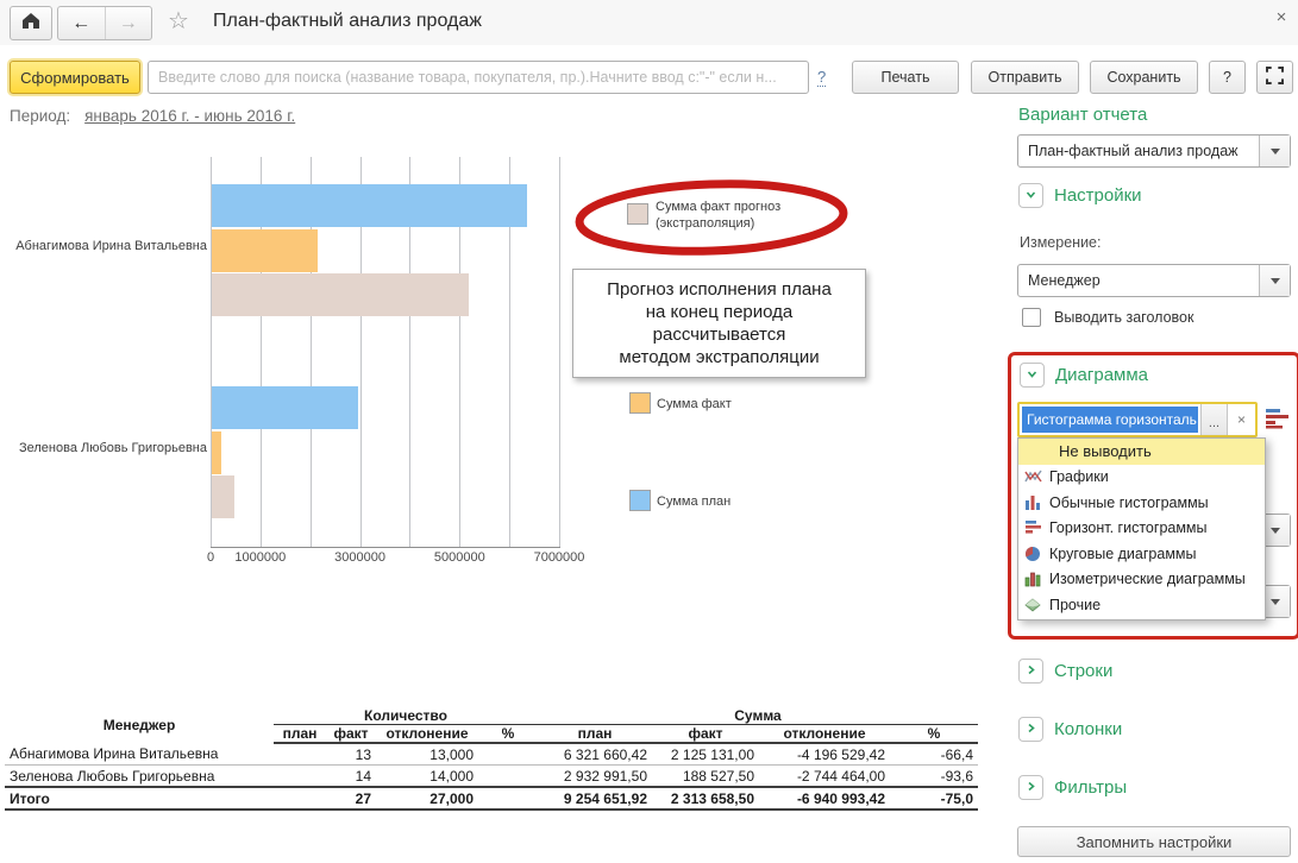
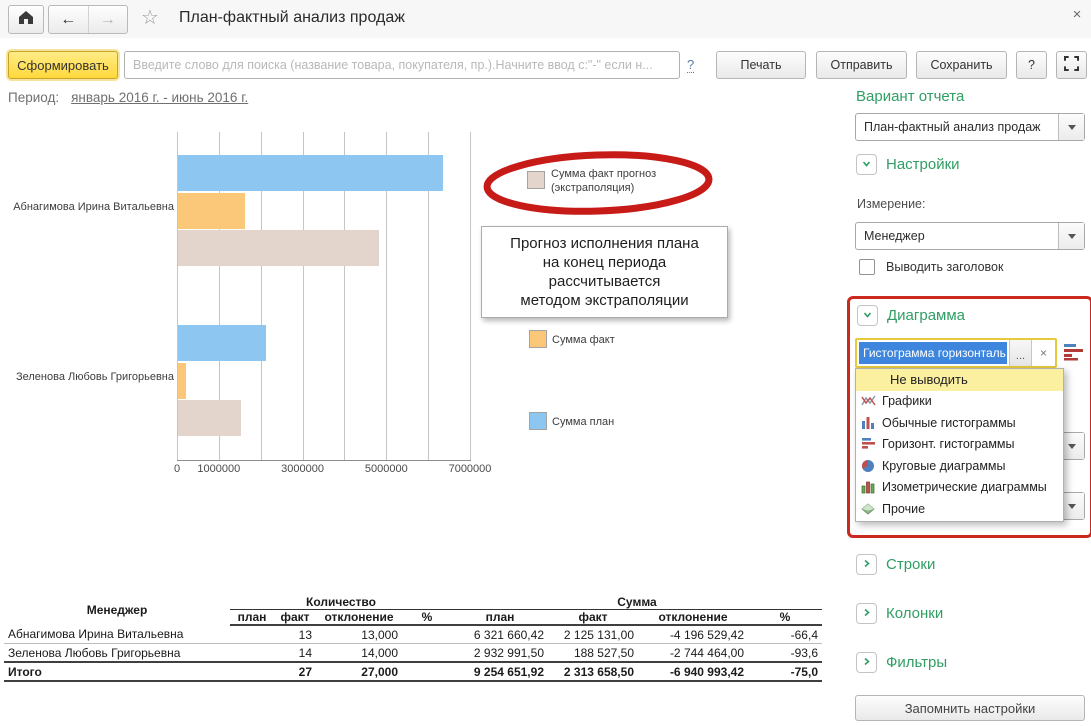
Сумма факт/Абнагимова Ирина Витальевна: 2100000 -> 1600000
Сумма факт прогноз (экстраполяция)/Абнагимова Ирина Витальевна: 5200000 -> 4800000
Сумма план/Зеленова Любовь Григорьевна: 2900000 -> 2100000
Сумма факт прогноз (экстраполяция)/Зеленова Любовь Григорьевна: 500000 -> 1500000
